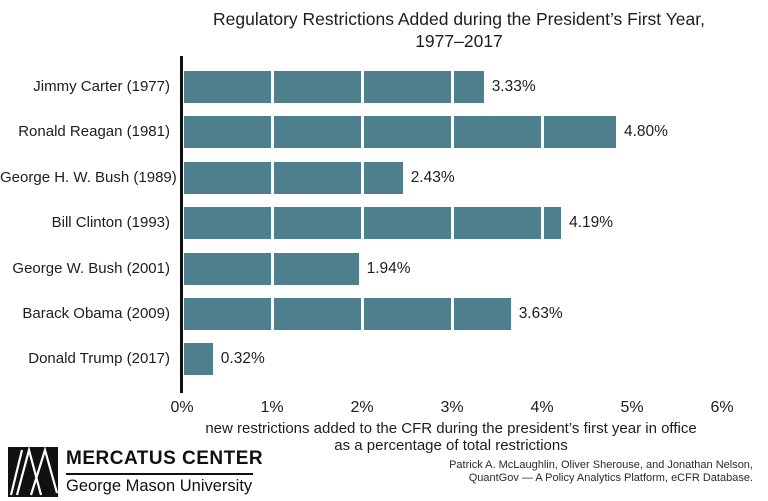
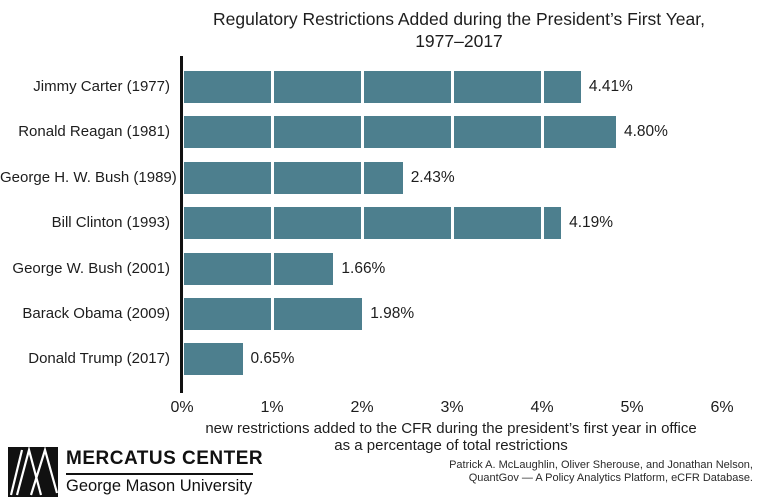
Jimmy Carter (1977): 3.33% -> 4.41%
George W. Bush (2001): 1.94% -> 1.66%
Barack Obama (2009): 3.63% -> 1.98%
Donald Trump (2017): 0.32% -> 0.65%
